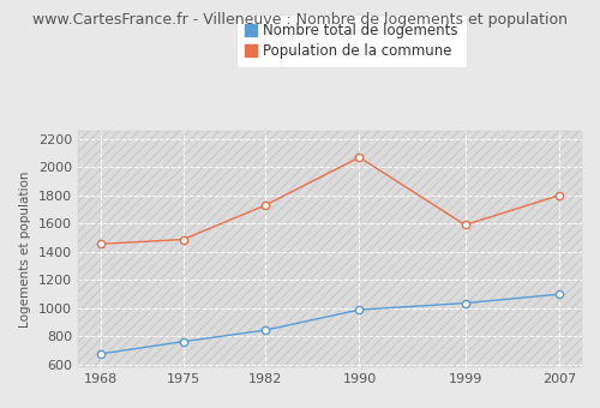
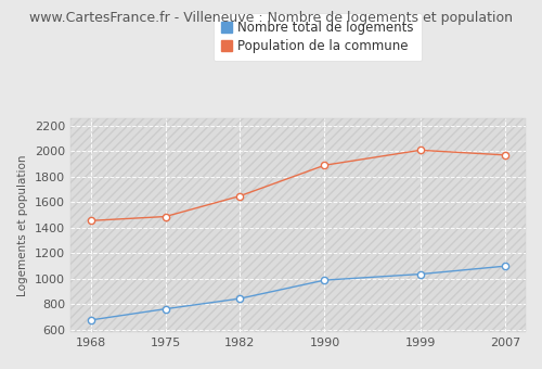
Population de la commune/1982: 1730 -> 1650
Population de la commune/1990: 2070 -> 1890
Population de la commune/1999: 1590 -> 2010
Population de la commune/2007: 1800 -> 1970
